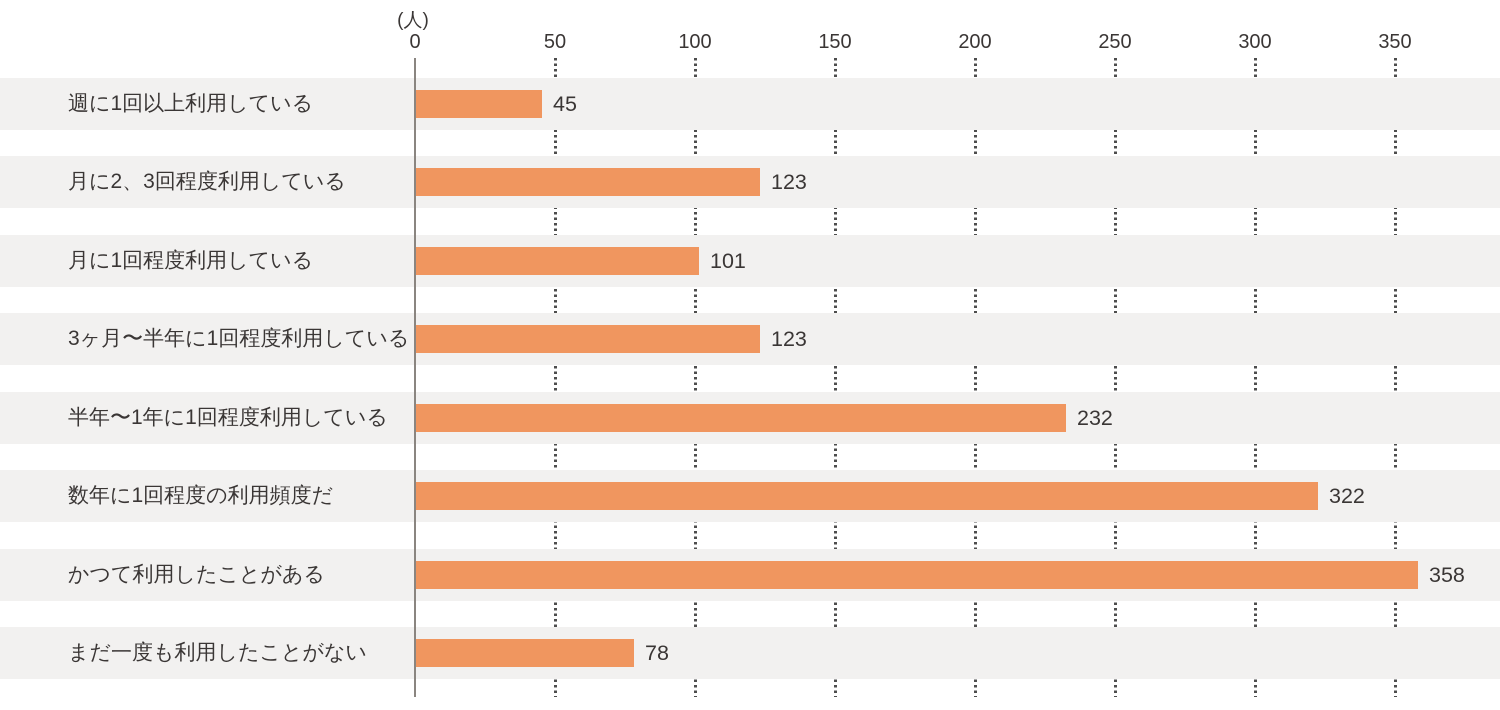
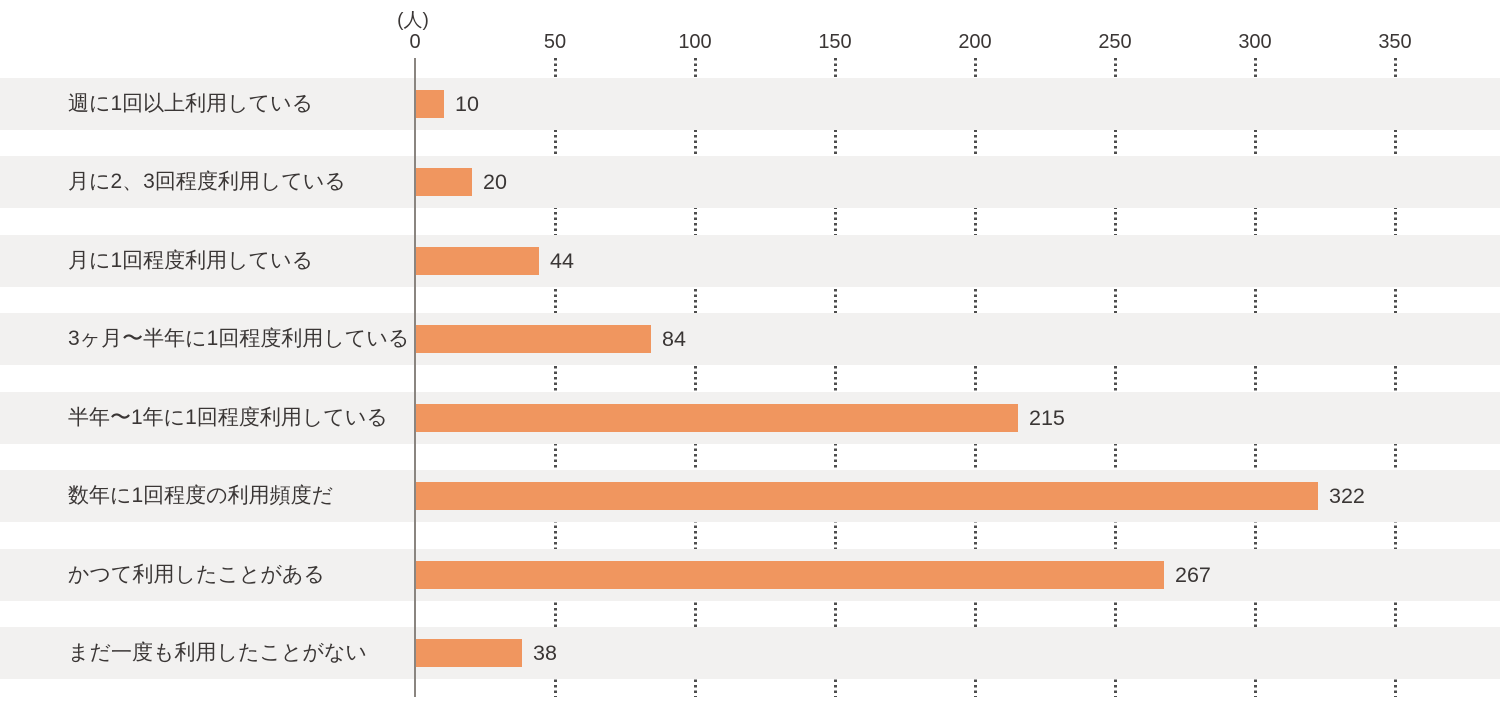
週に1回以上利用している: 45 -> 10
月に2、3回程度利用している: 123 -> 20
月に1回程度利用している: 101 -> 44
3ヶ月〜半年に1回程度利用している: 123 -> 84
半年〜1年に1回程度利用している: 232 -> 215
かつて利用したことがある: 358 -> 267
まだ一度も利用したことがない: 78 -> 38
